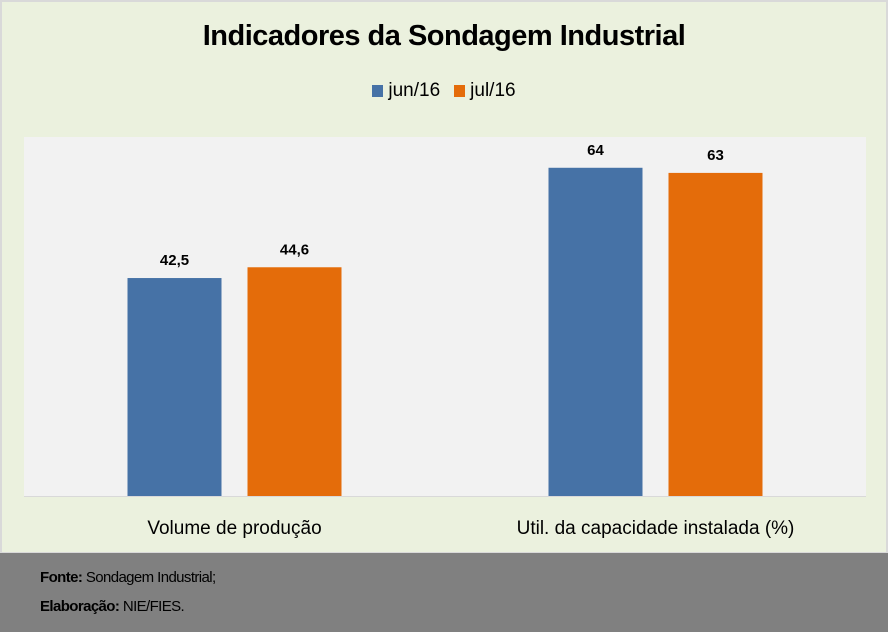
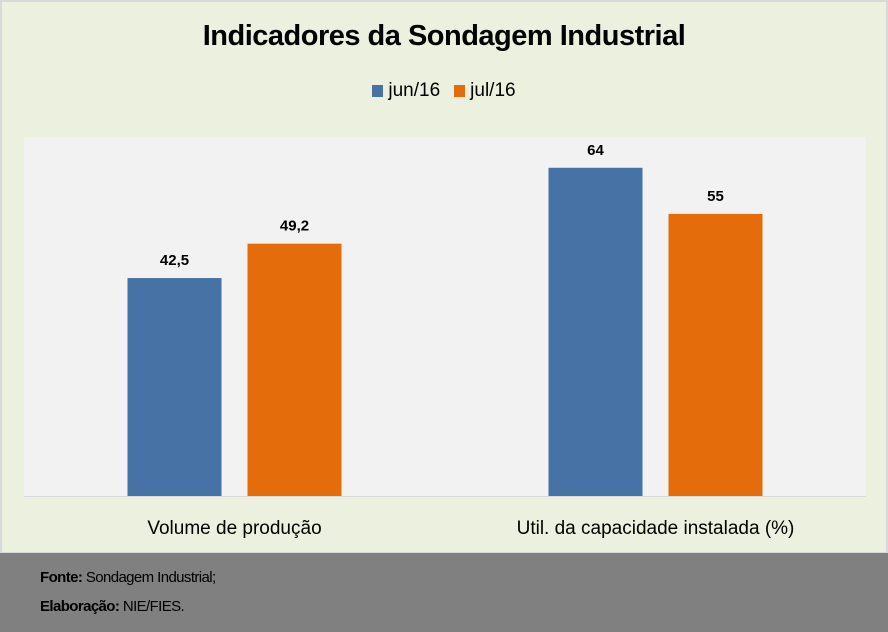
jul/16/Volume de produção: 44,6 -> 49,2
jul/16/Util. da capacidade instalada (%): 63 -> 55
